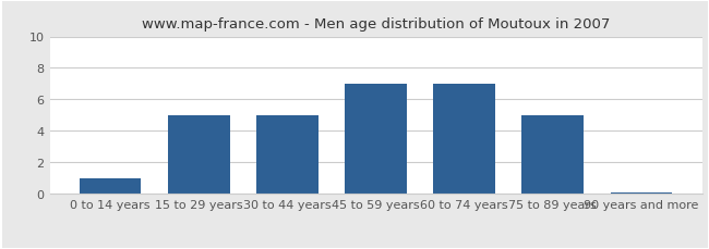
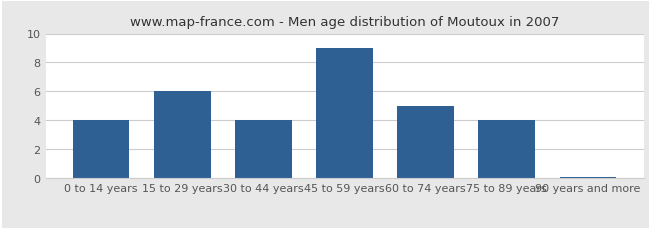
0 to 14 years: 1.0 -> 4.0
15 to 29 years: 5.0 -> 6.0
30 to 44 years: 5.0 -> 4.0
45 to 59 years: 7.0 -> 9.0
60 to 74 years: 7.0 -> 5.0
75 to 89 years: 5.0 -> 4.0
